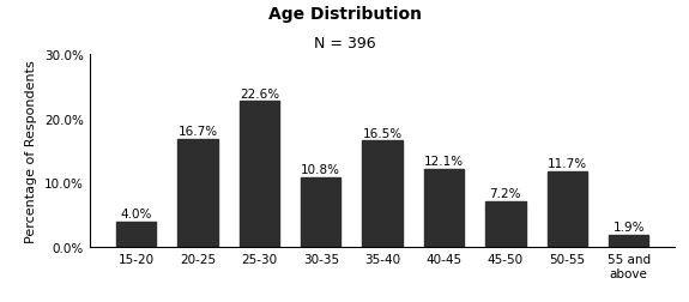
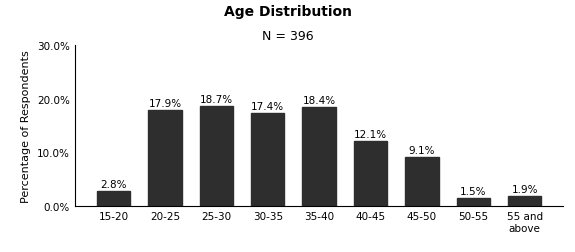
15-20: 4.0% -> 2.8%
20-25: 16.7% -> 17.9%
25-30: 22.6% -> 18.7%
30-35: 10.8% -> 17.4%
35-40: 16.5% -> 18.4%
45-50: 7.2% -> 9.1%
50-55: 11.7% -> 1.5%
